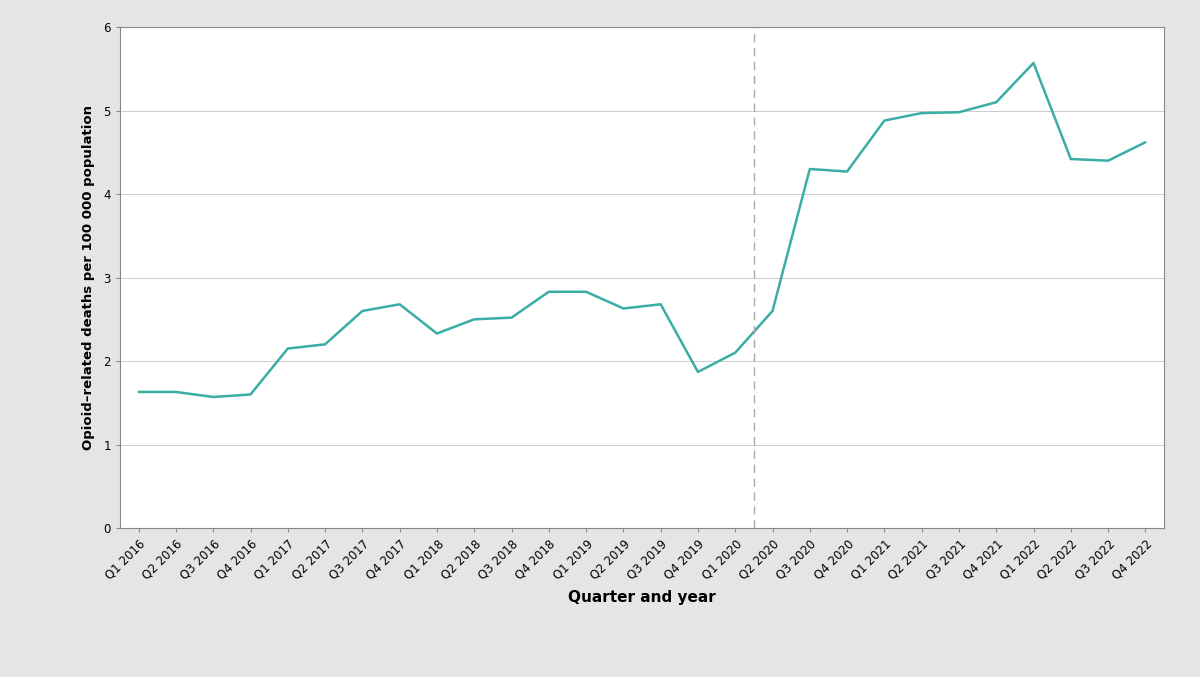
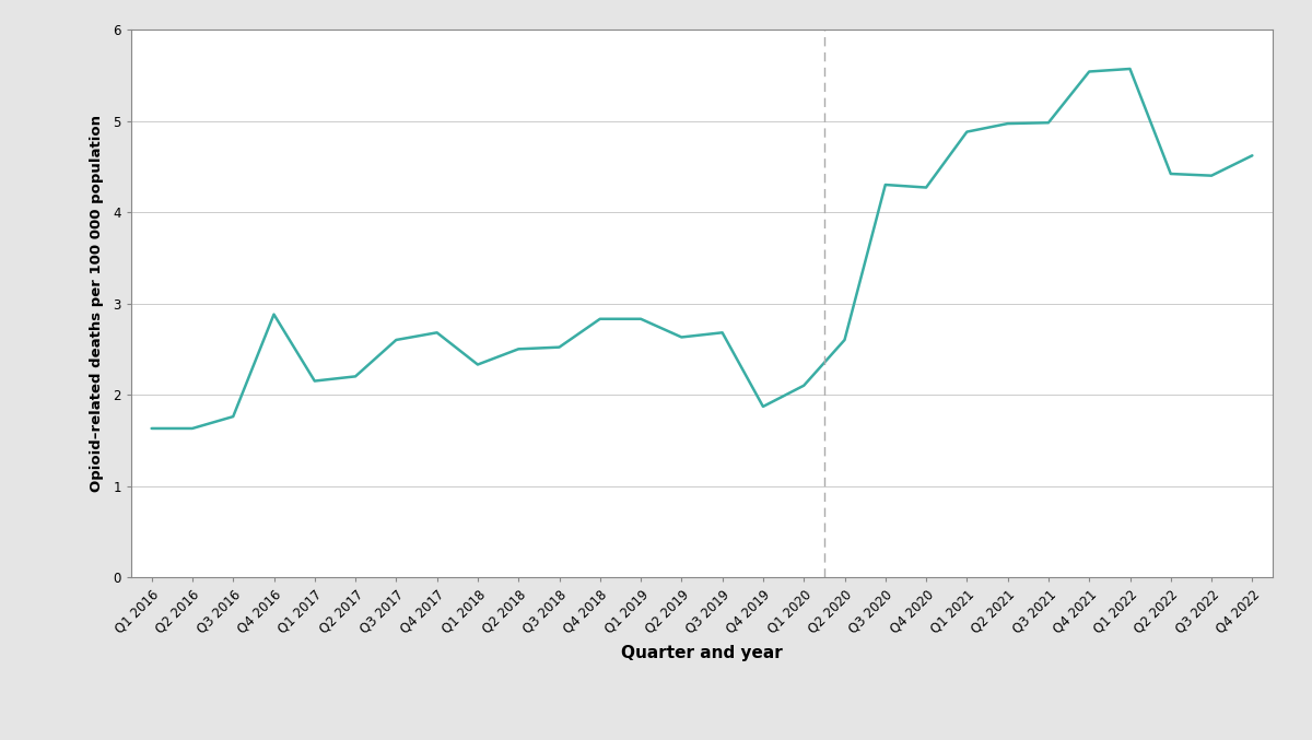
Q3 2016: 1.57 -> 1.76
Q4 2016: 1.60 -> 2.88
Q4 2021: 5.10 -> 5.54
